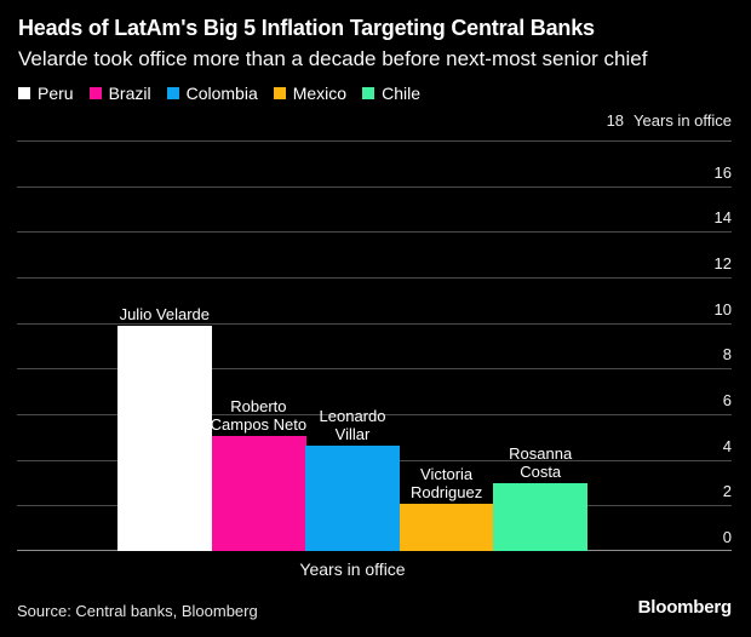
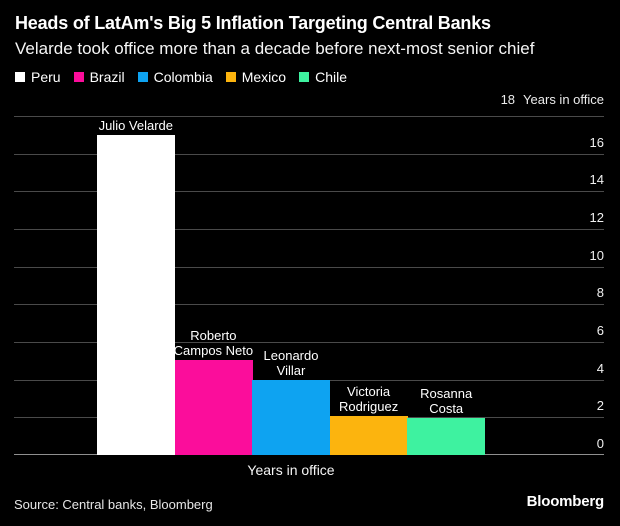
Julio Velarde: 9.9 -> 17.0
Leonardo Villar: 4.6 -> 4.0
Rosanna Costa: 3.0 -> 1.9
